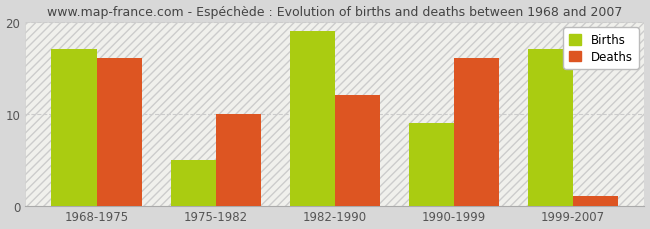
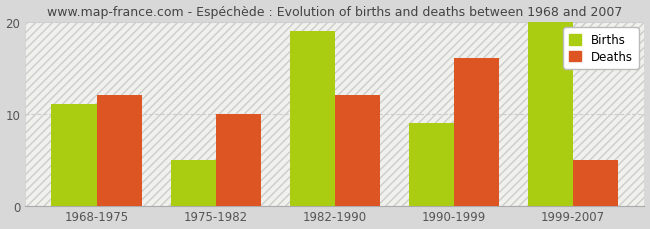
Births/1968-1975: 17 -> 11
Deaths/1968-1975: 16 -> 12
Births/1999-2007: 17 -> 20
Deaths/1999-2007: 1 -> 5
